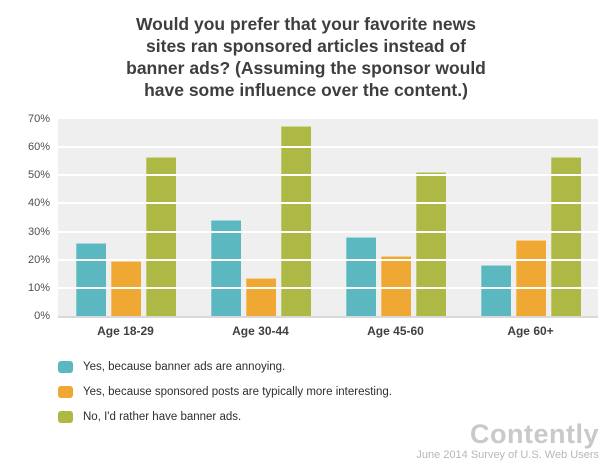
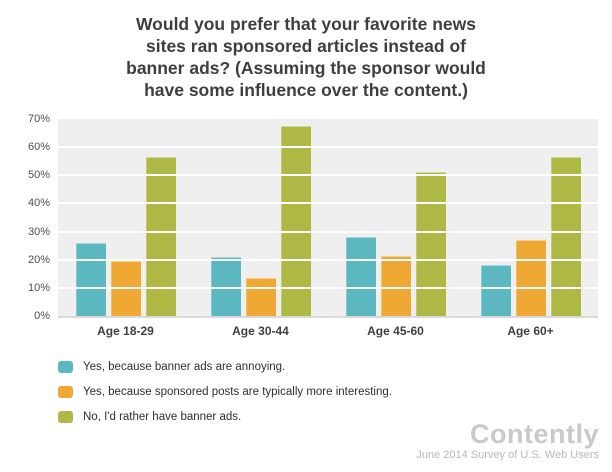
Yes, because banner ads are annoying./Age 30-44: 34% -> 21%
